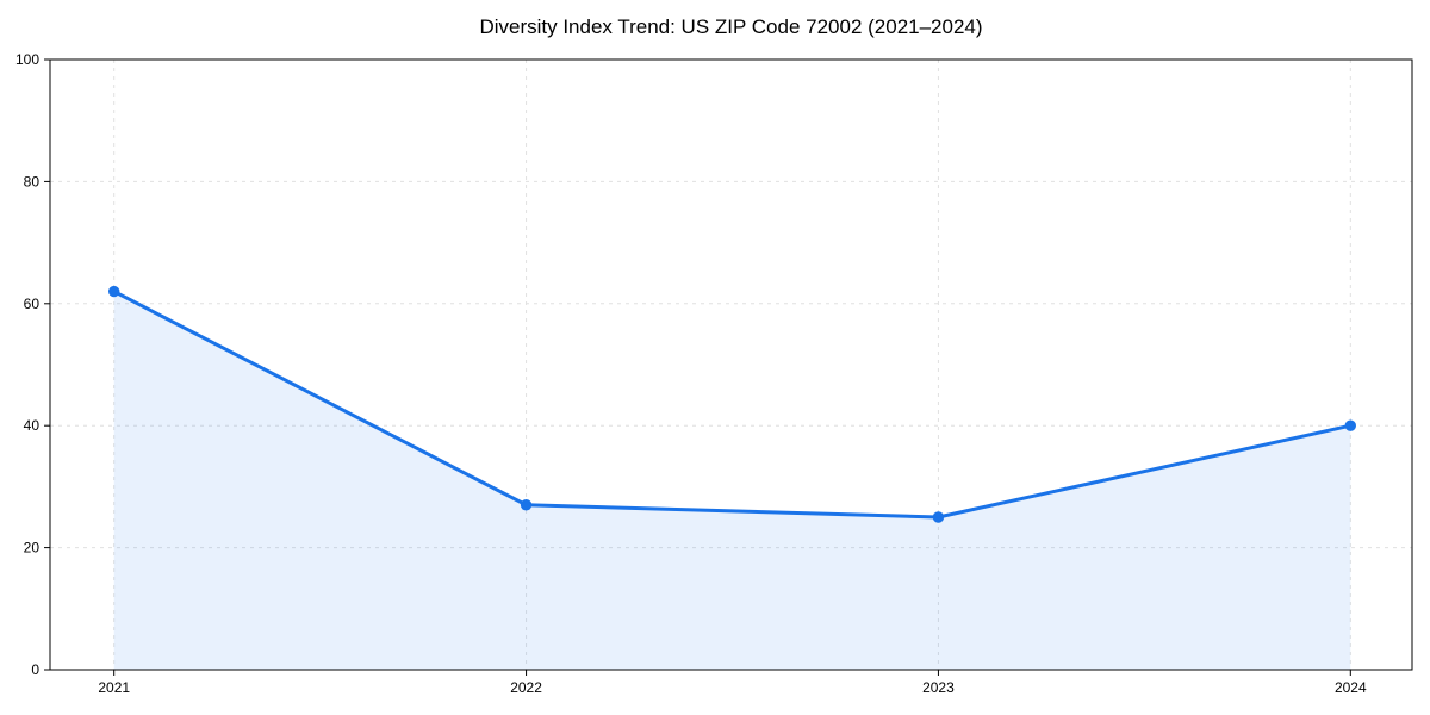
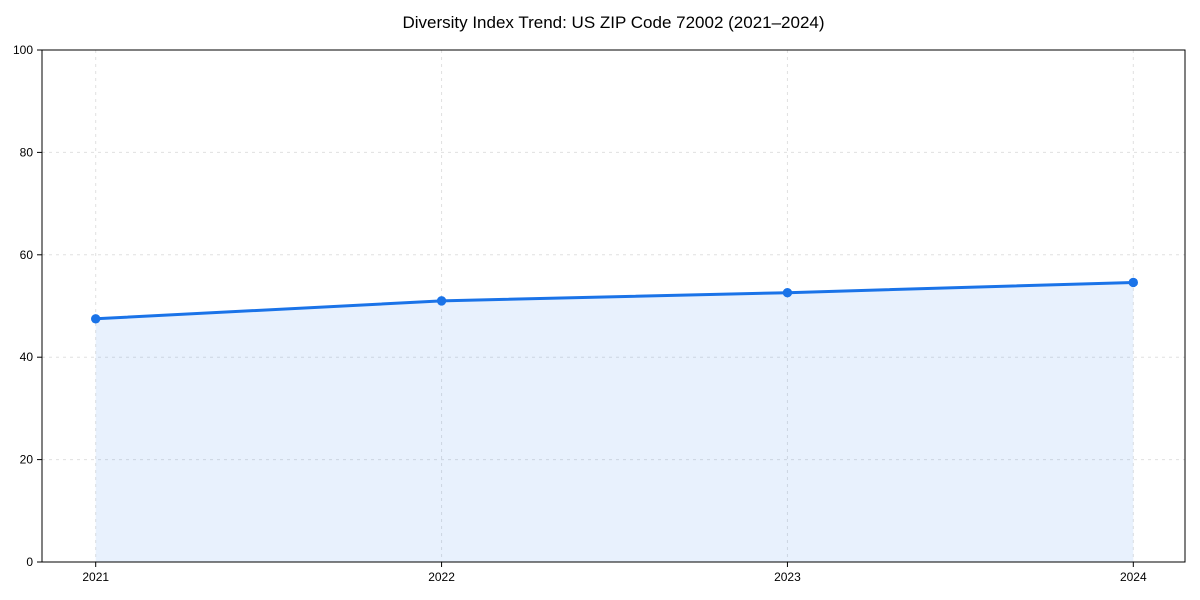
2021: 62 -> 48
2022: 27 -> 51
2023: 25 -> 53
2024: 40 -> 55
